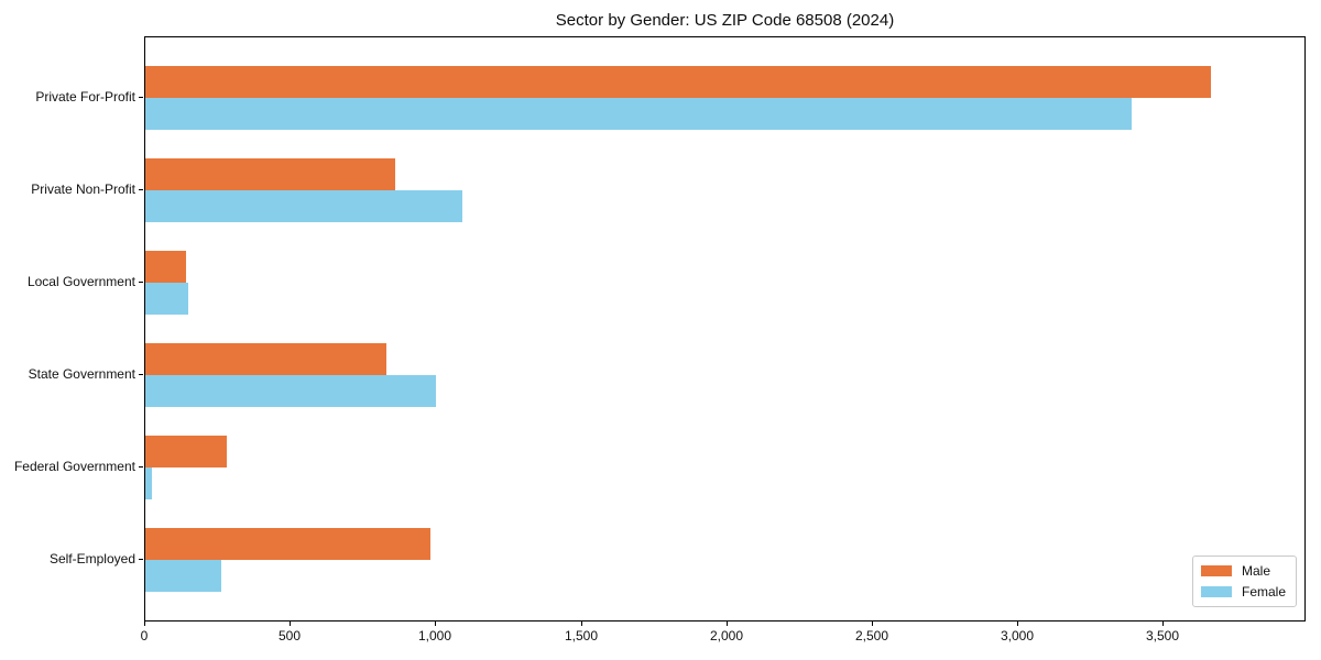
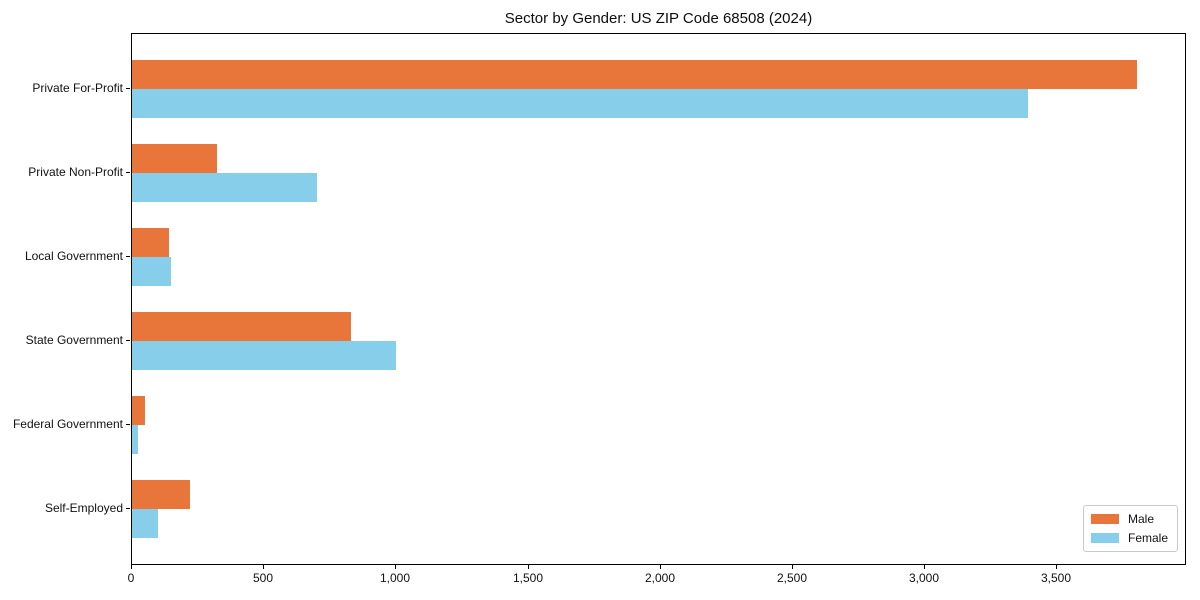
Male/Private For-Profit: 3660 -> 3800
Male/Private Non-Profit: 860 -> 320
Female/Private Non-Profit: 1090 -> 700
Male/Federal Government: 280 -> 50
Male/Self-Employed: 980 -> 220
Female/Self-Employed: 260 -> 100
